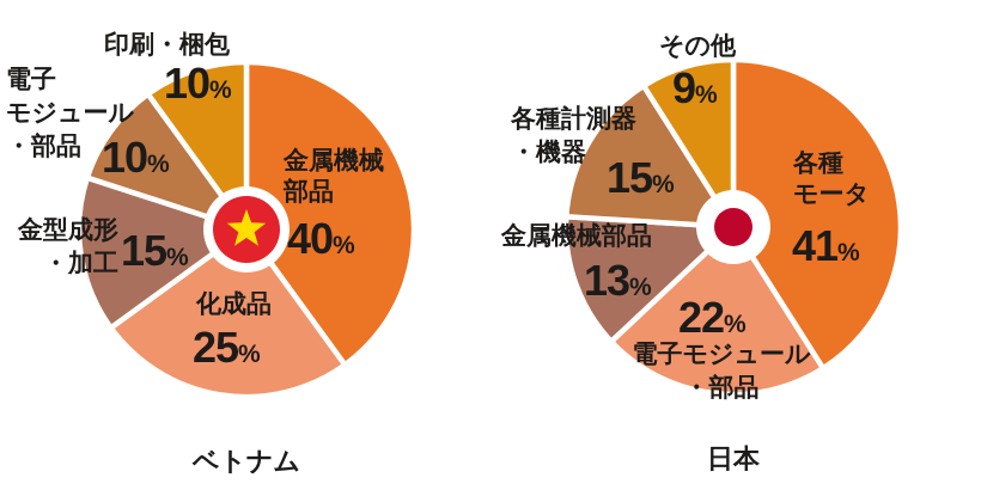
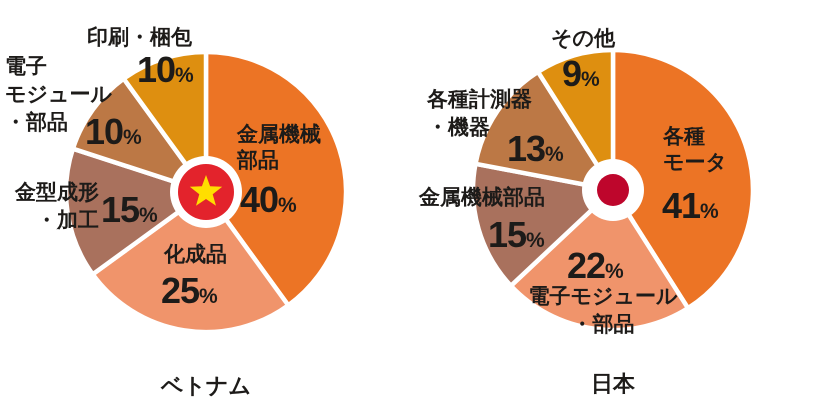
日本/金属機械部品: 13 -> 15
日本/各種計測器・機器: 15 -> 13
